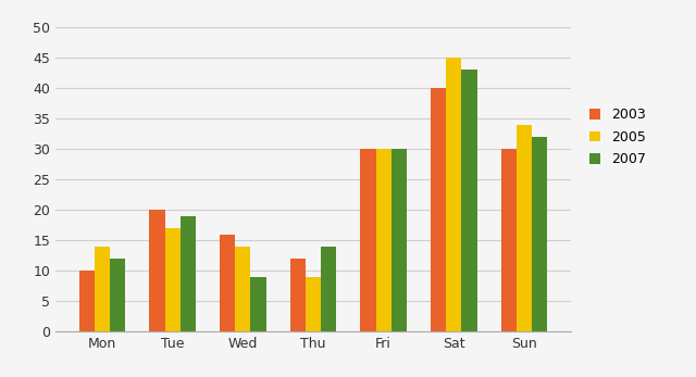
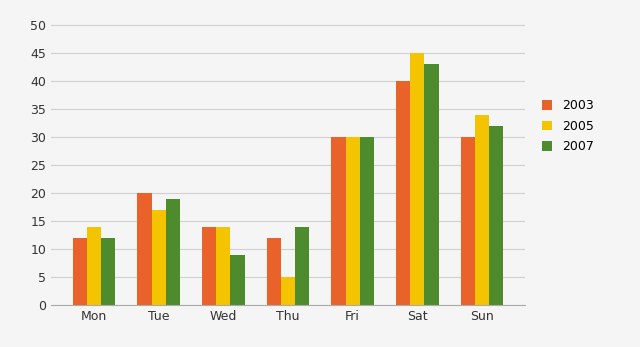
2003/Mon: 10 -> 12
2003/Wed: 16 -> 14
2005/Thu: 9 -> 5
